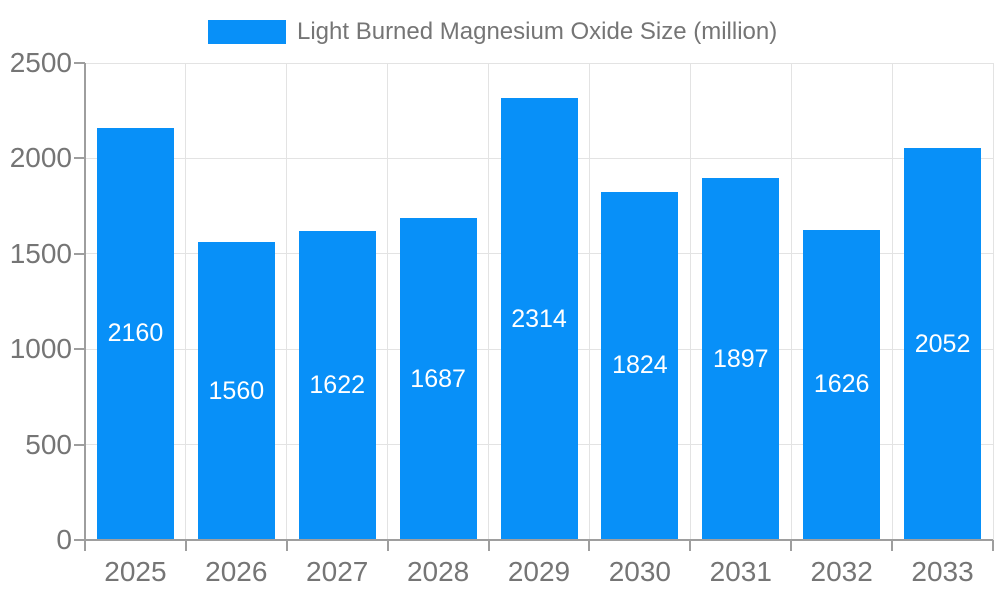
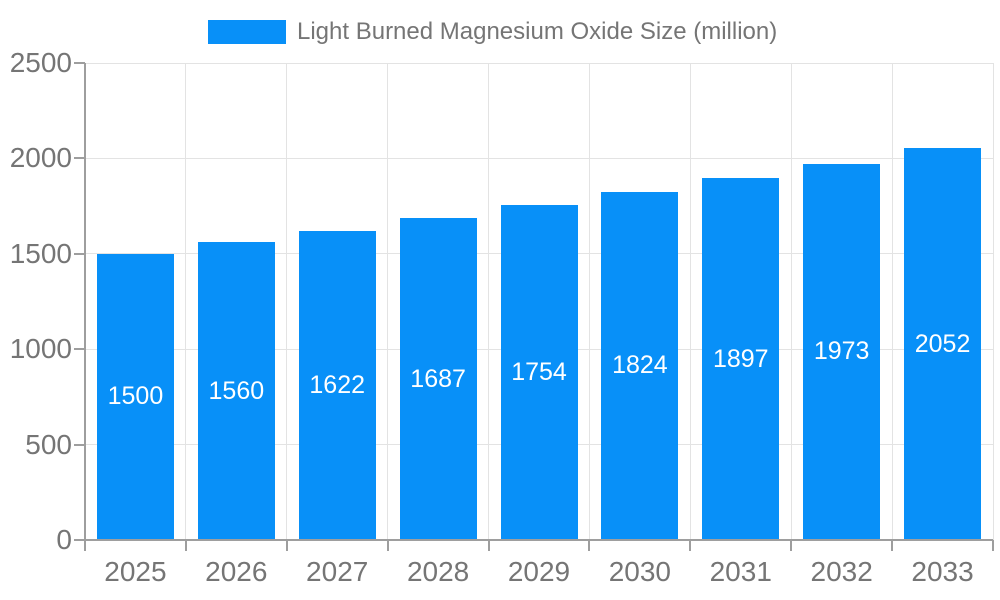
2025: 2160 -> 1500
2029: 2314 -> 1754
2032: 1626 -> 1973
